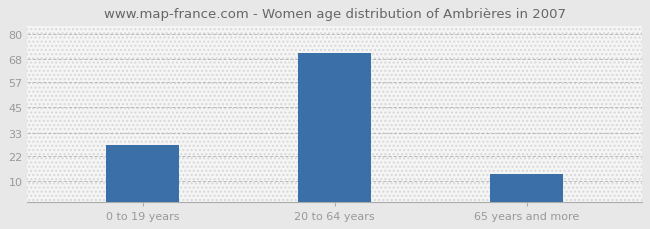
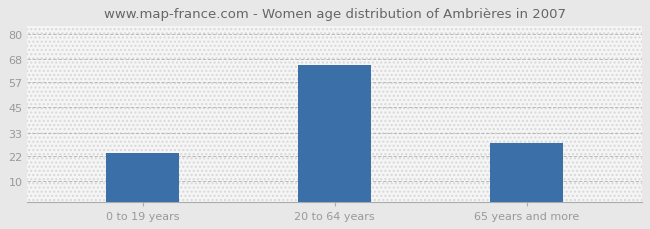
0 to 19 years: 27 -> 23
20 to 64 years: 71 -> 65
65 years and more: 13 -> 28
